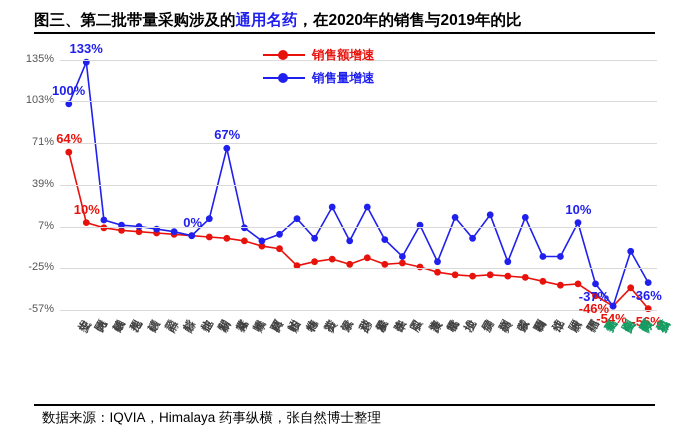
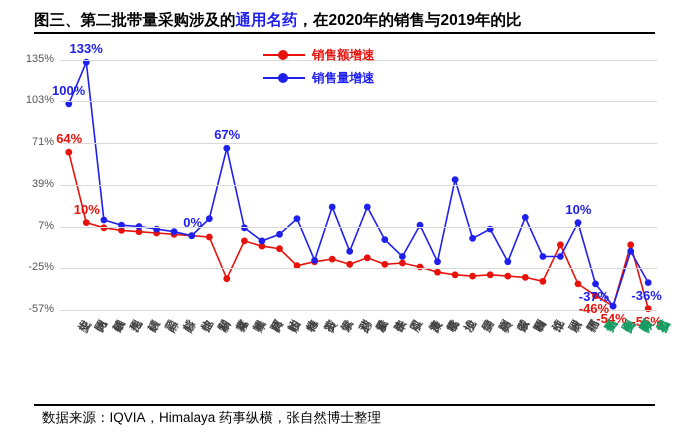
销售额增速/克林霉素: -2% -> -33%
销售量增速/右美沙芬: -2% -> -19%
销售量增速/莫沙必利: -4% -> -12%
销售量增速/坎地沙坦: 14% -> 43%
销售量增速/格列美脲: 16% -> 5%
销售额增速/阿卡波糖: -38% -> -7%
销售额增速/阿奇霉素: -40% -> -7%
